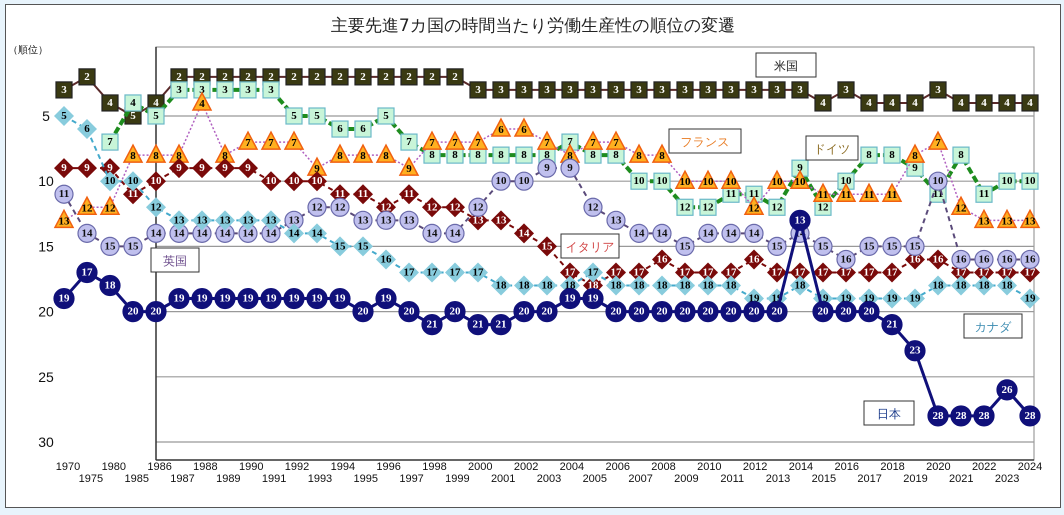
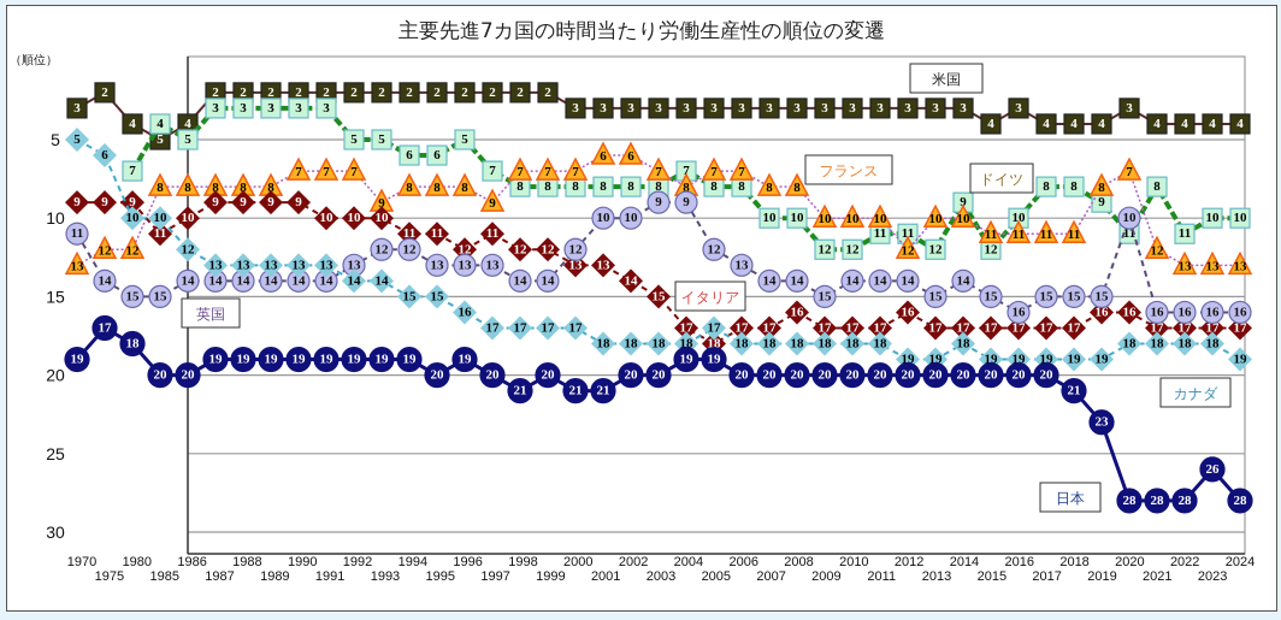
フランス/1988: 4 -> 8
日本/2014: 13 -> 20
